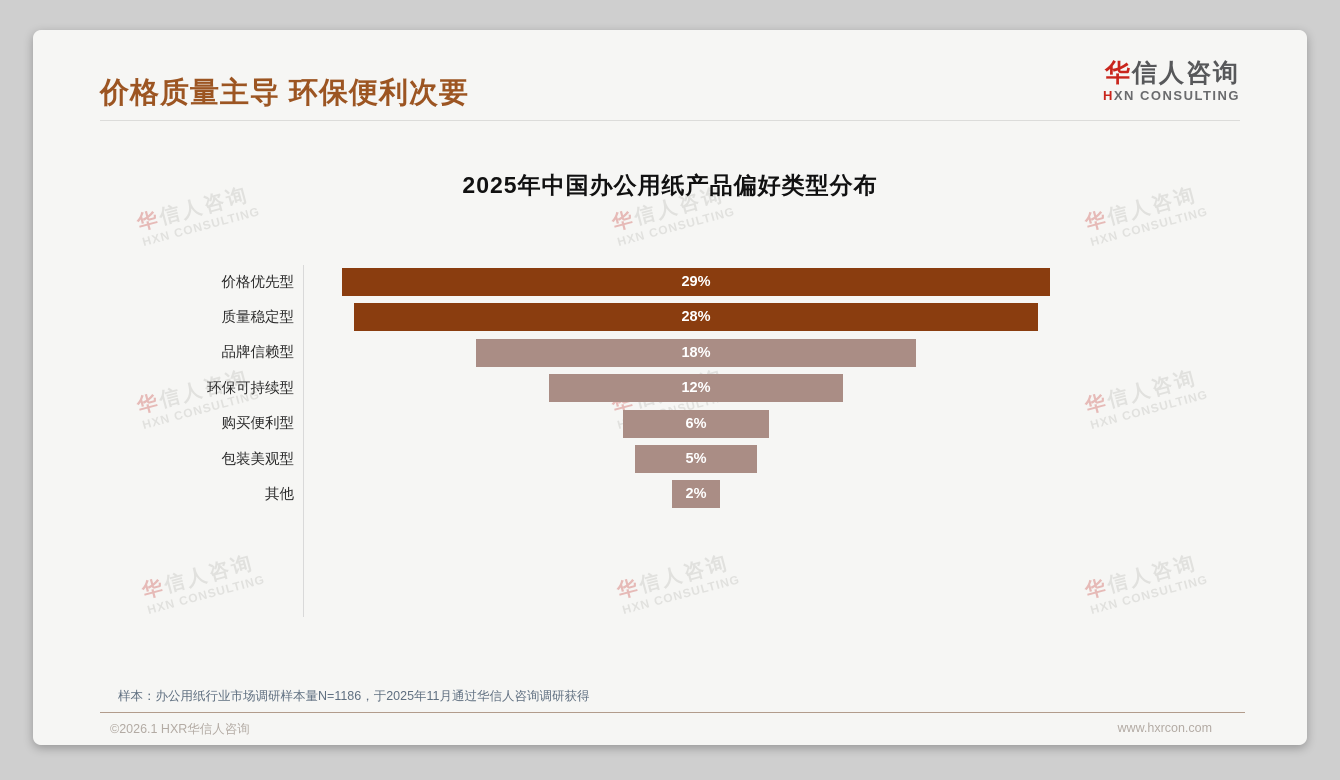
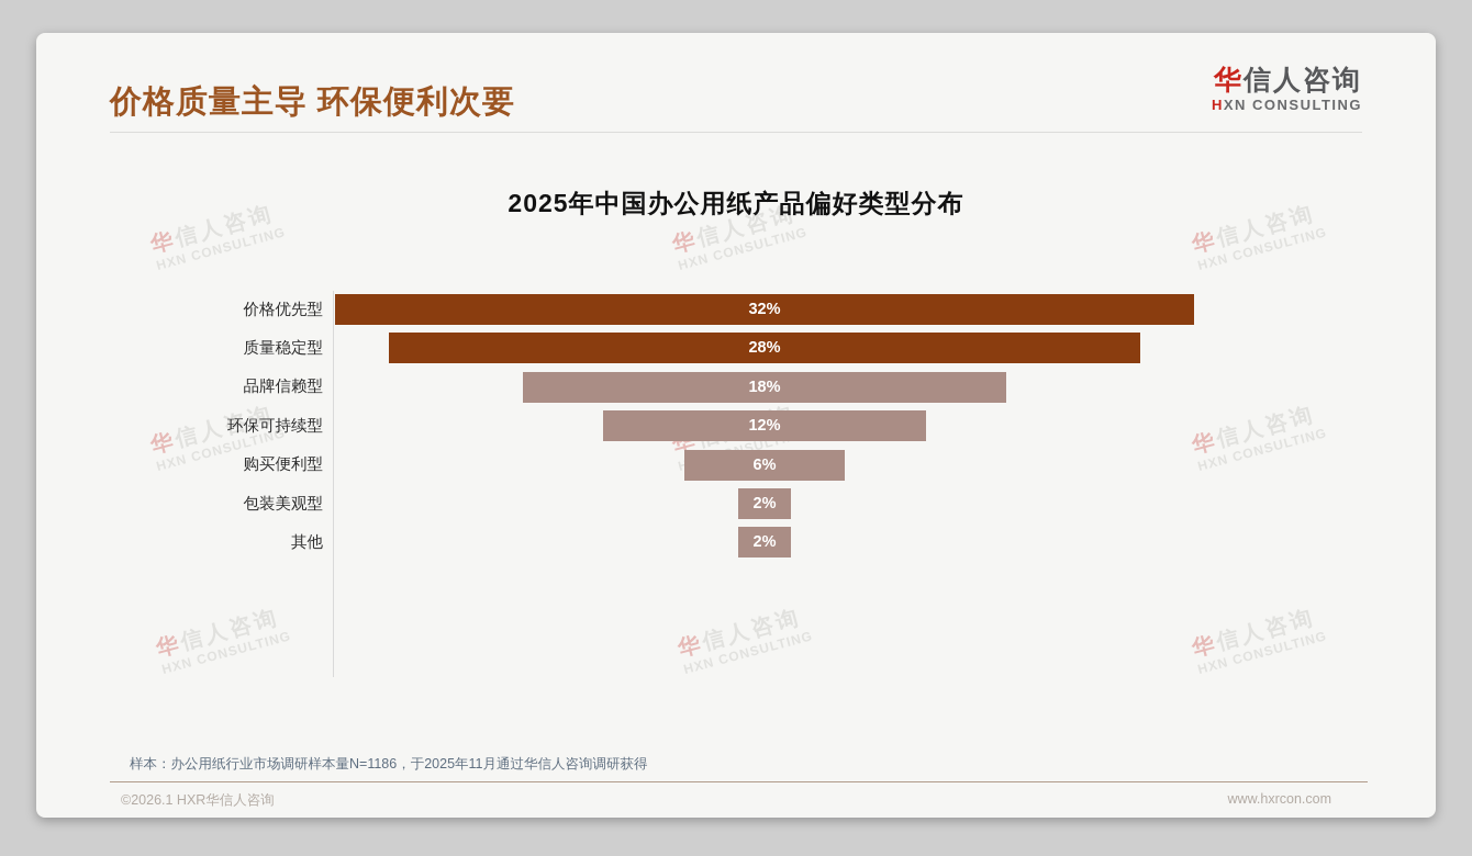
价格优先型: 29% -> 32%
包装美观型: 5% -> 2%
